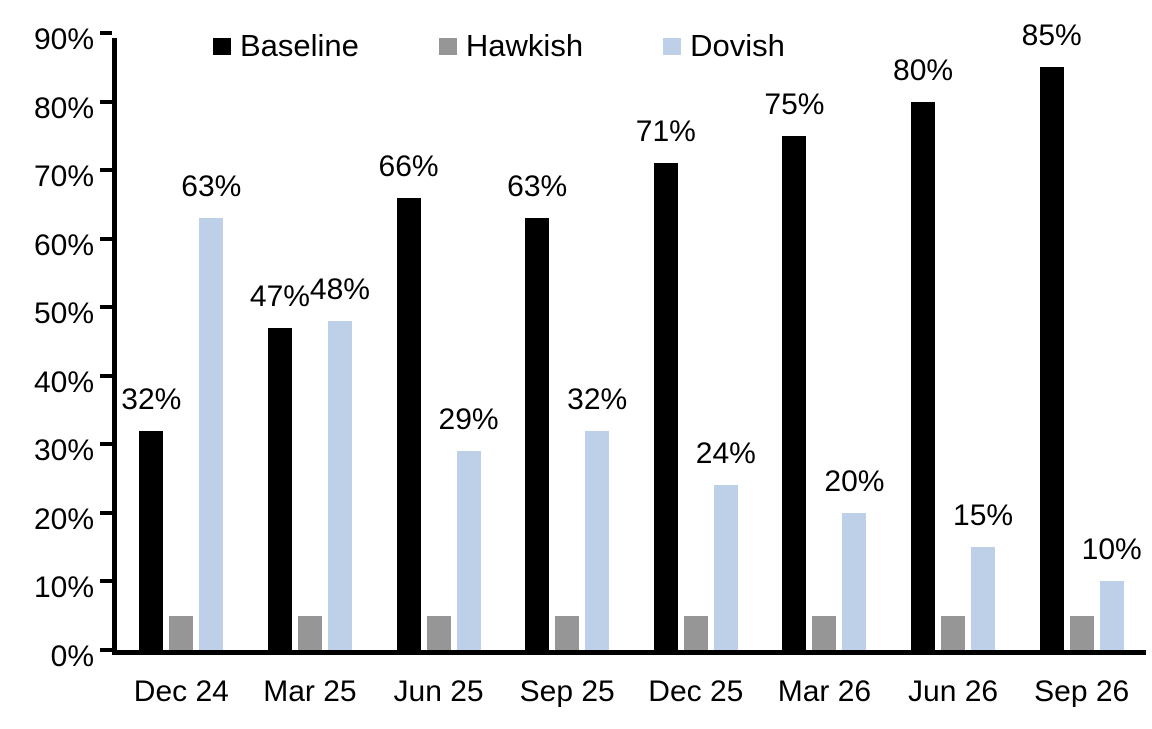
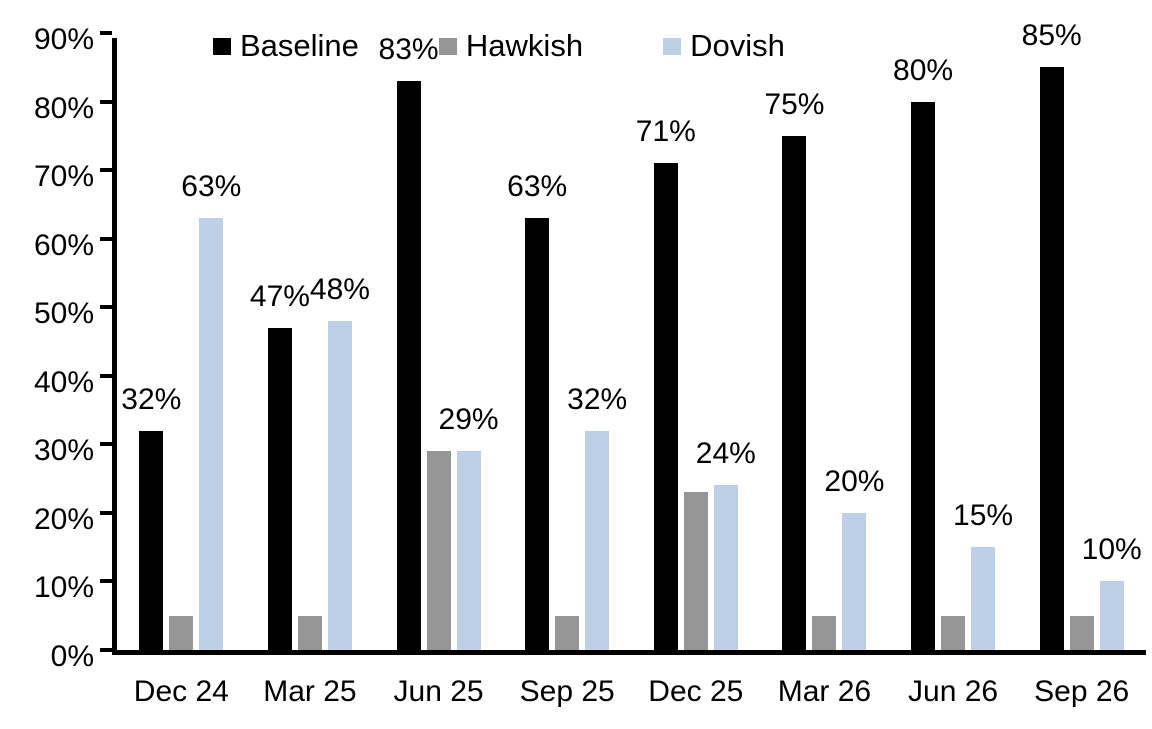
Baseline/Jun 25: 66% -> 83%
Hawkish/Jun 25: 5% -> 29%
Hawkish/Dec 25: 5% -> 23%
